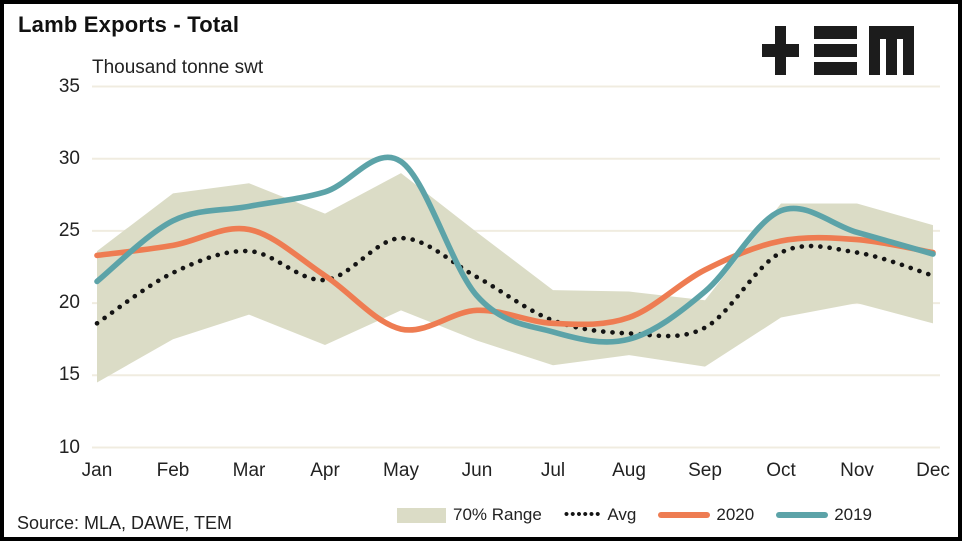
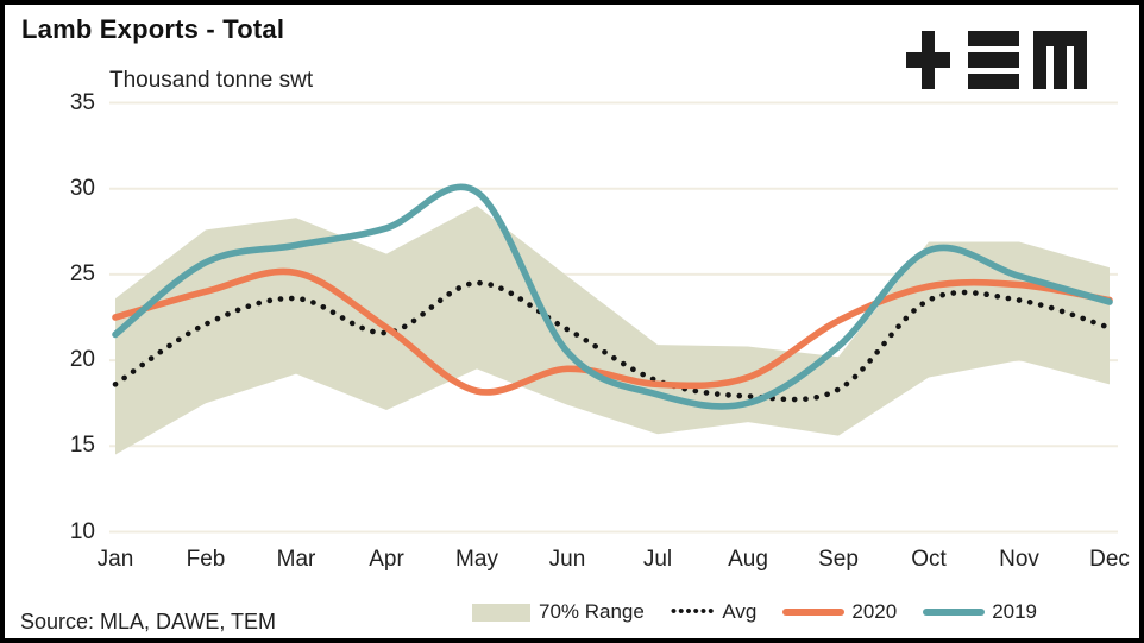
2020/Jan: 23.3 -> 22.5
